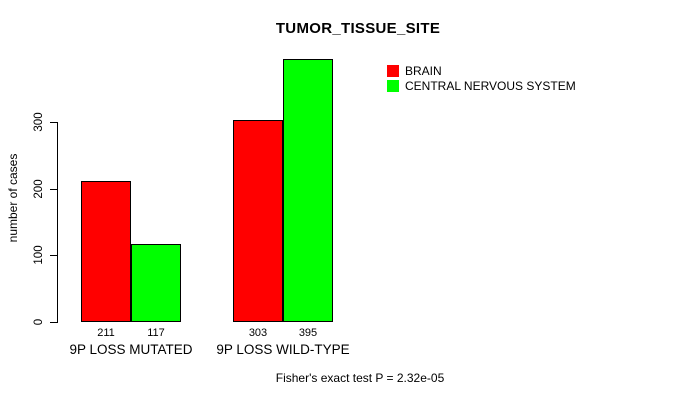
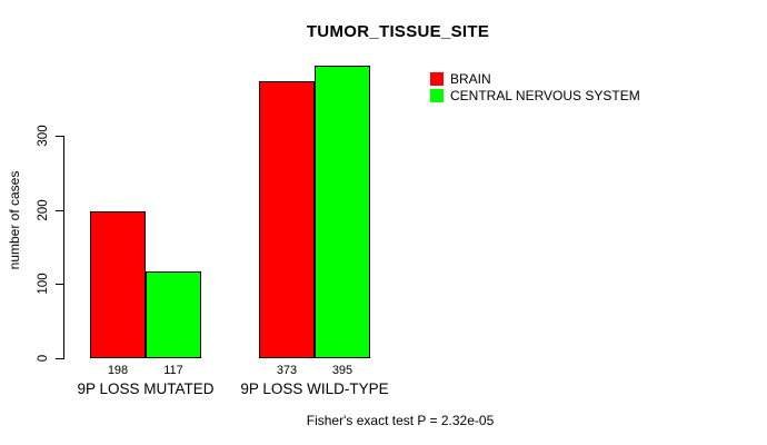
BRAIN/9P LOSS MUTATED: 211 -> 198
BRAIN/9P LOSS WILD-TYPE: 303 -> 373
